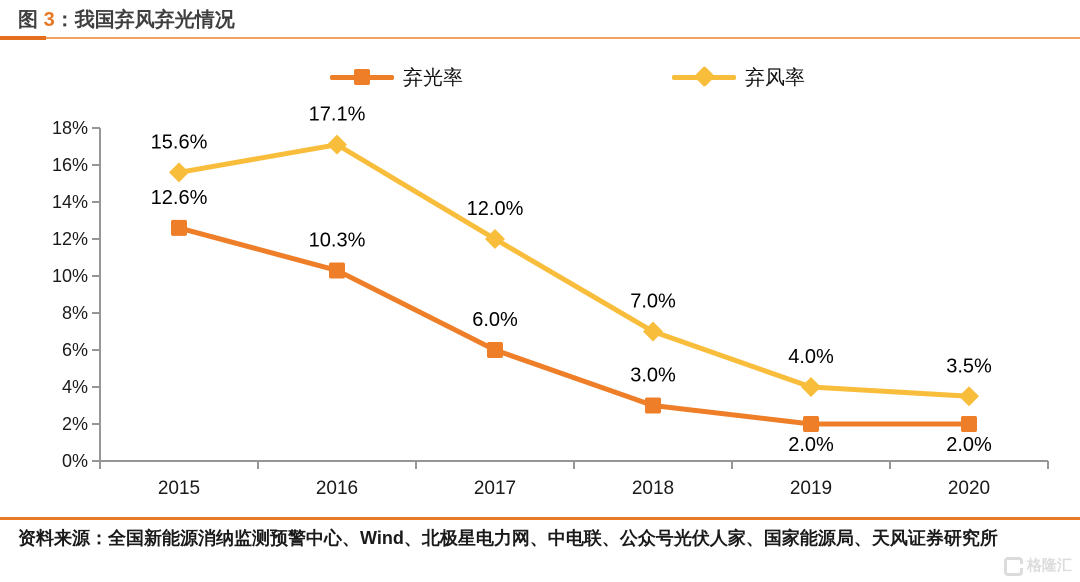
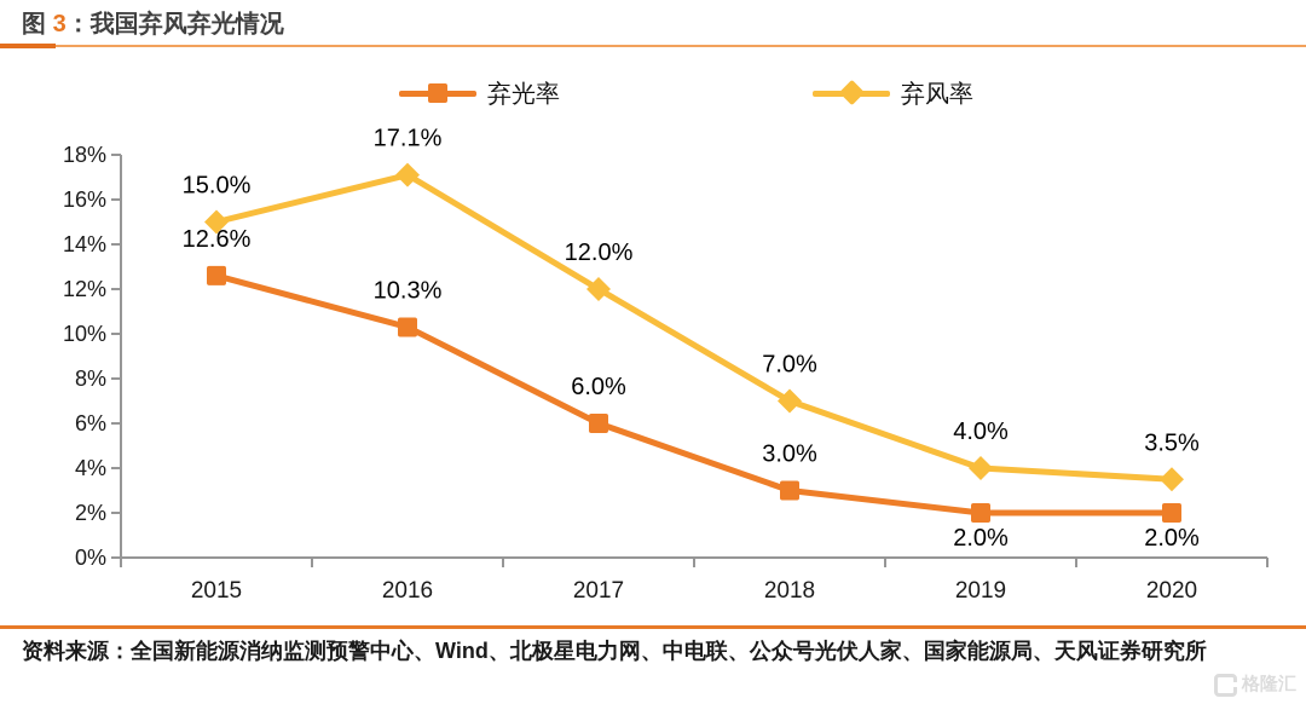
弃风率/2015: 15.6% -> 15.0%
